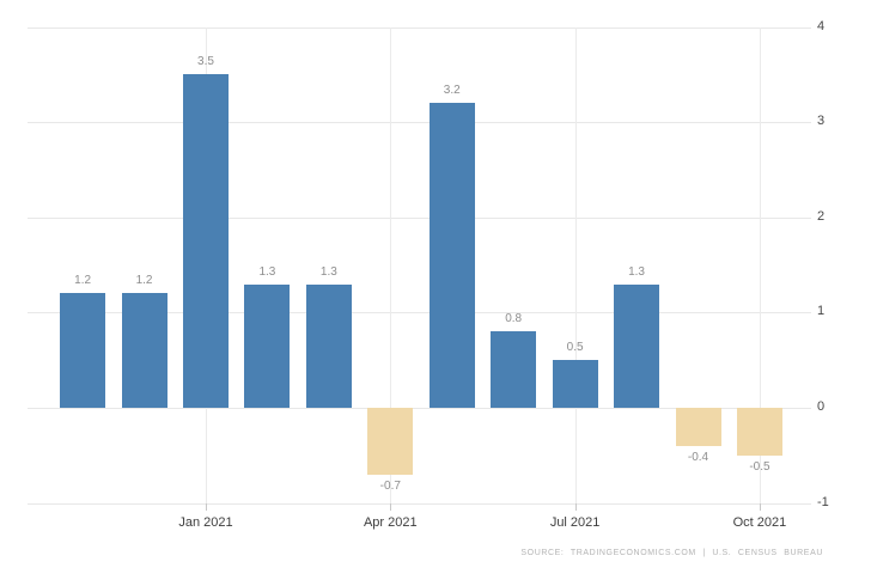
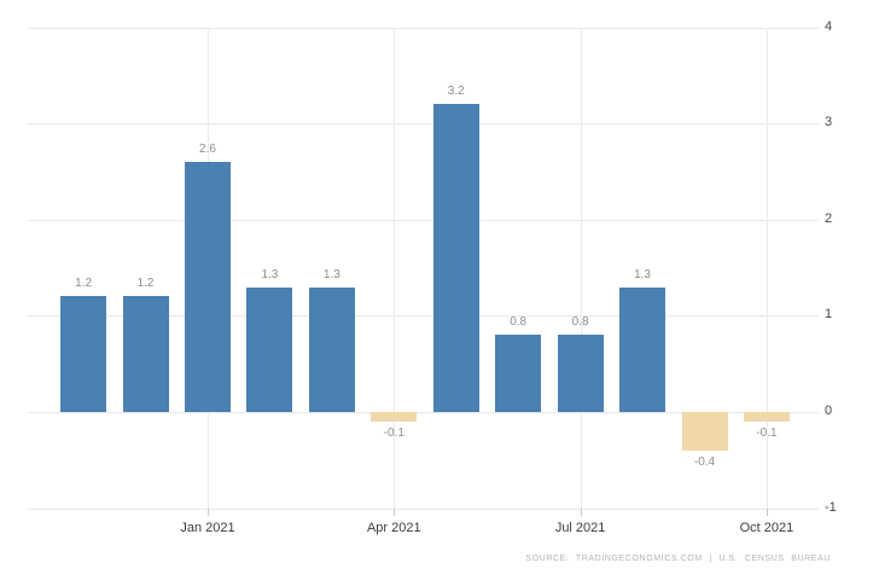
Jan 2021: 3.5 -> 2.6
Apr 2021: -0.7 -> -0.1
Jul 2021: 0.5 -> 0.8
Oct 2021: -0.5 -> -0.1
